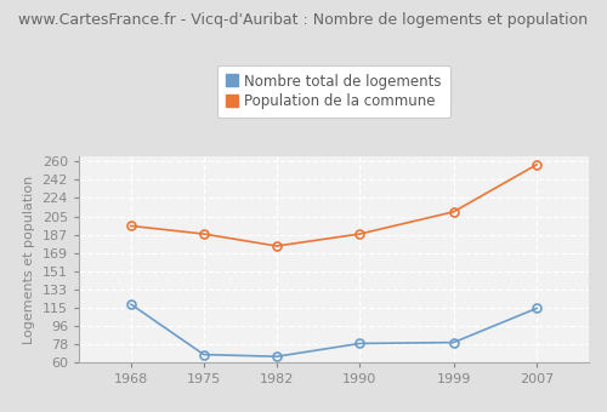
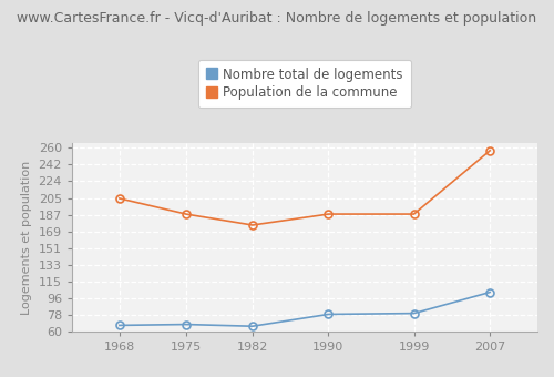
Nombre total de logements/1968: 118 -> 67
Population de la commune/1968: 196 -> 205
Population de la commune/1999: 210 -> 188
Nombre total de logements/2007: 114 -> 103
